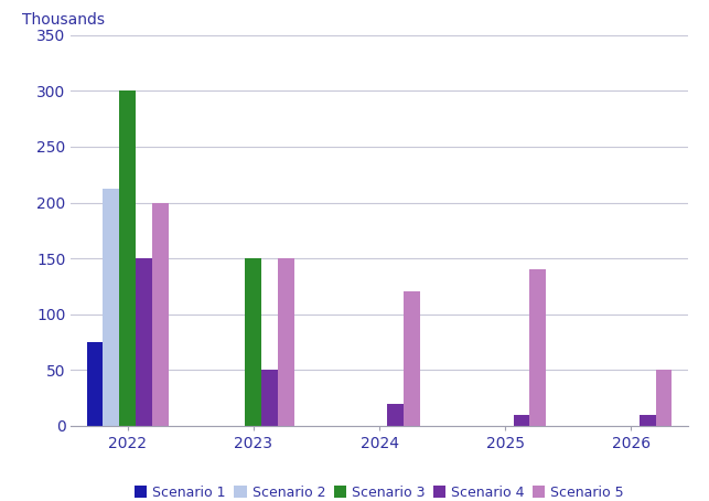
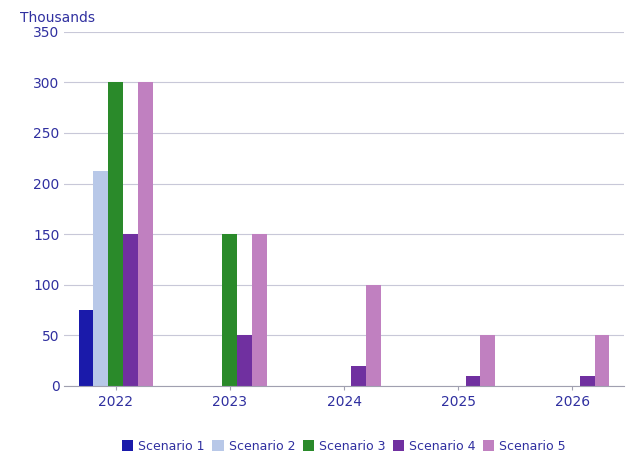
Scenario 5/2022: 200 -> 300
Scenario 5/2024: 120 -> 100
Scenario 5/2025: 140 -> 50
